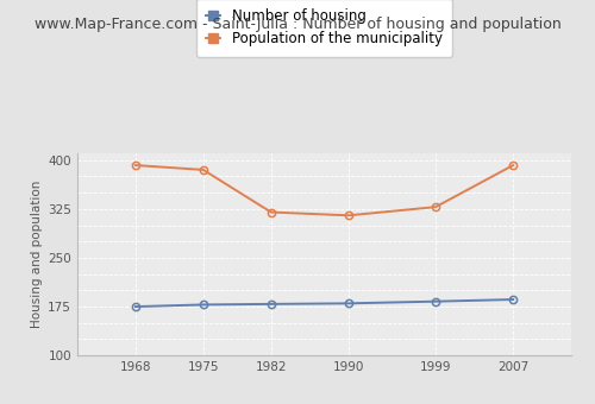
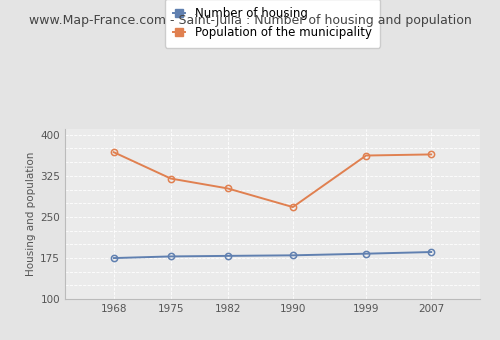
Population of the municipality/1968: 392 -> 368
Population of the municipality/1975: 385 -> 320
Population of the municipality/1982: 320 -> 302
Population of the municipality/1990: 315 -> 268
Population of the municipality/1999: 328 -> 362
Population of the municipality/2007: 392 -> 364
